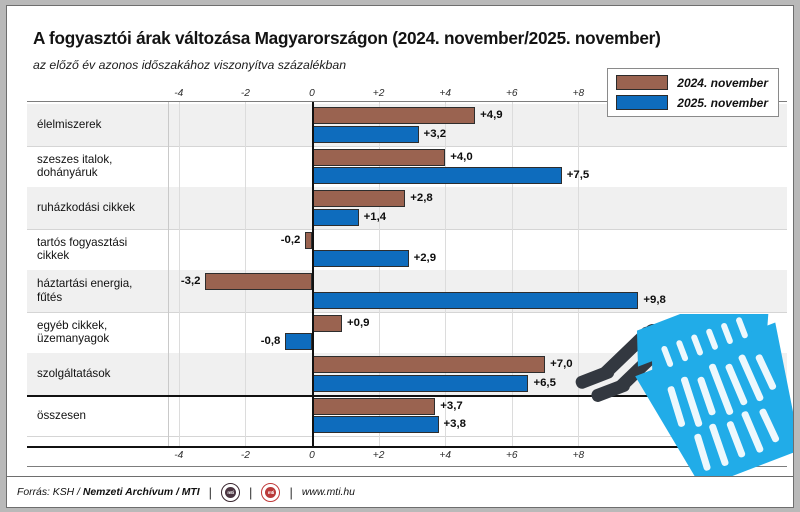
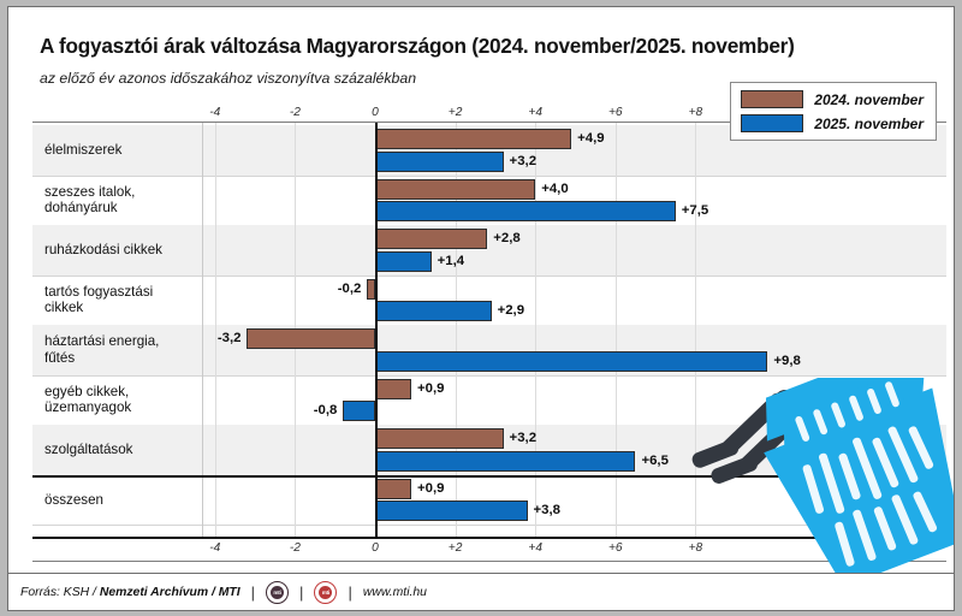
2024. november/szolgáltatások: +7,0 -> +3,2
2024. november/összesen: +3,7 -> +0,9
